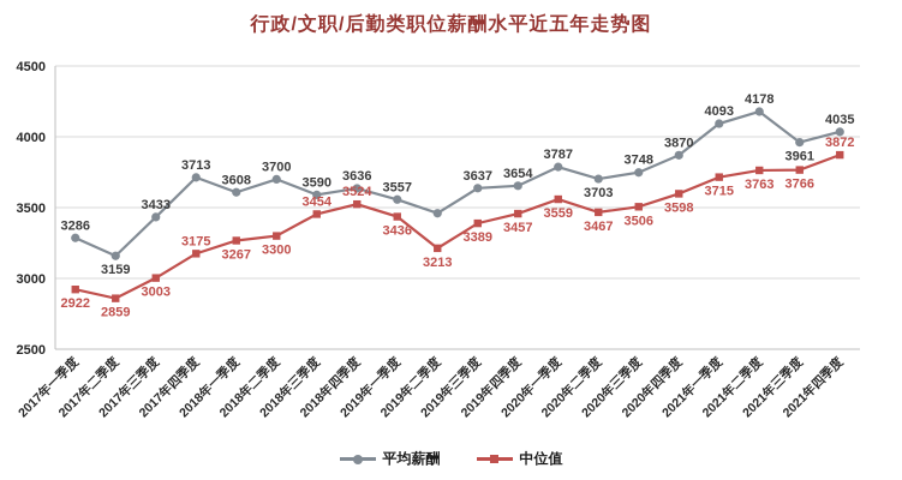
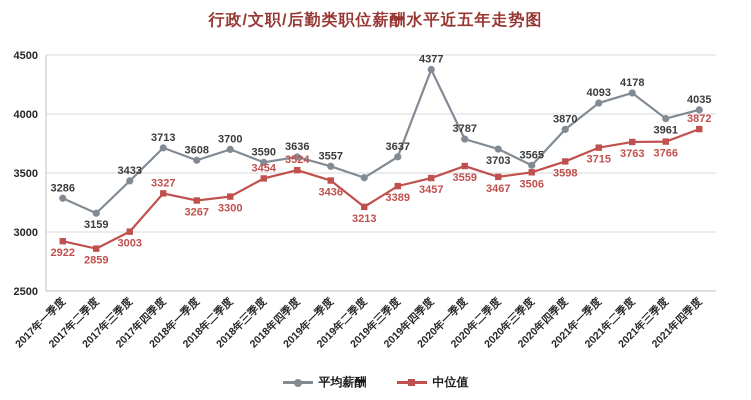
中位值/2017年四季度: 3175 -> 3327
平均薪酬/2019年四季度: 3654 -> 4377
平均薪酬/2020年三季度: 3748 -> 3565
